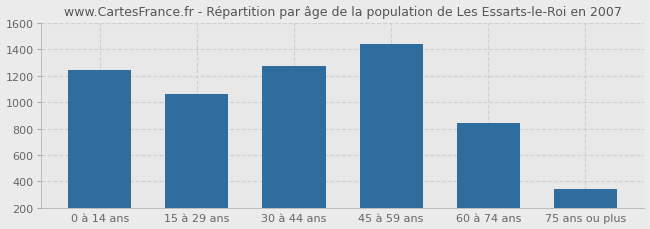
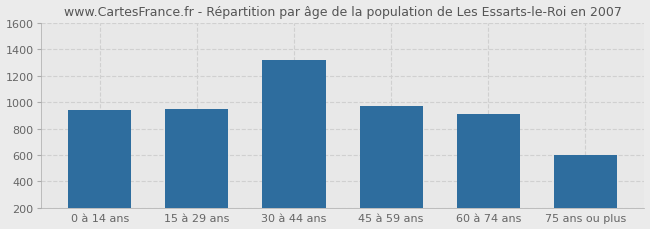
0 à 14 ans: 1240 -> 940
15 à 29 ans: 1060 -> 950
30 à 44 ans: 1270 -> 1320
45 à 59 ans: 1440 -> 970
60 à 74 ans: 840 -> 910
75 ans ou plus: 340 -> 600
